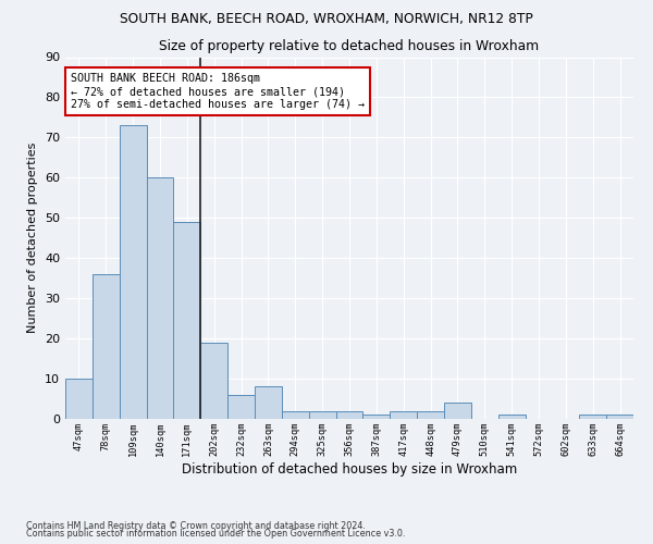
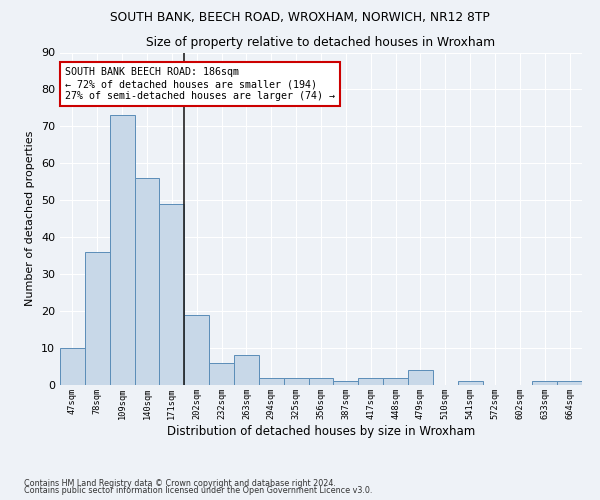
140sqm: 60 -> 56
